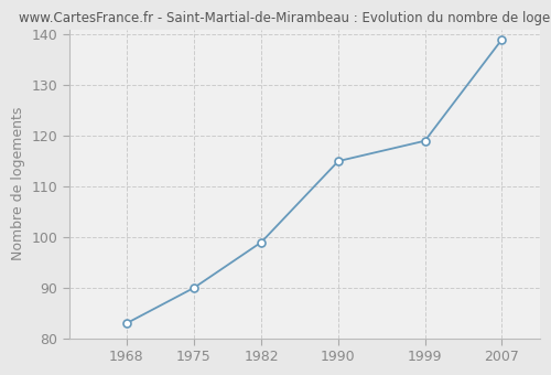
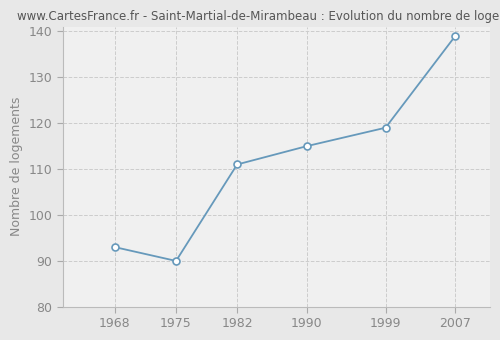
1968: 83 -> 93
1982: 99 -> 111
